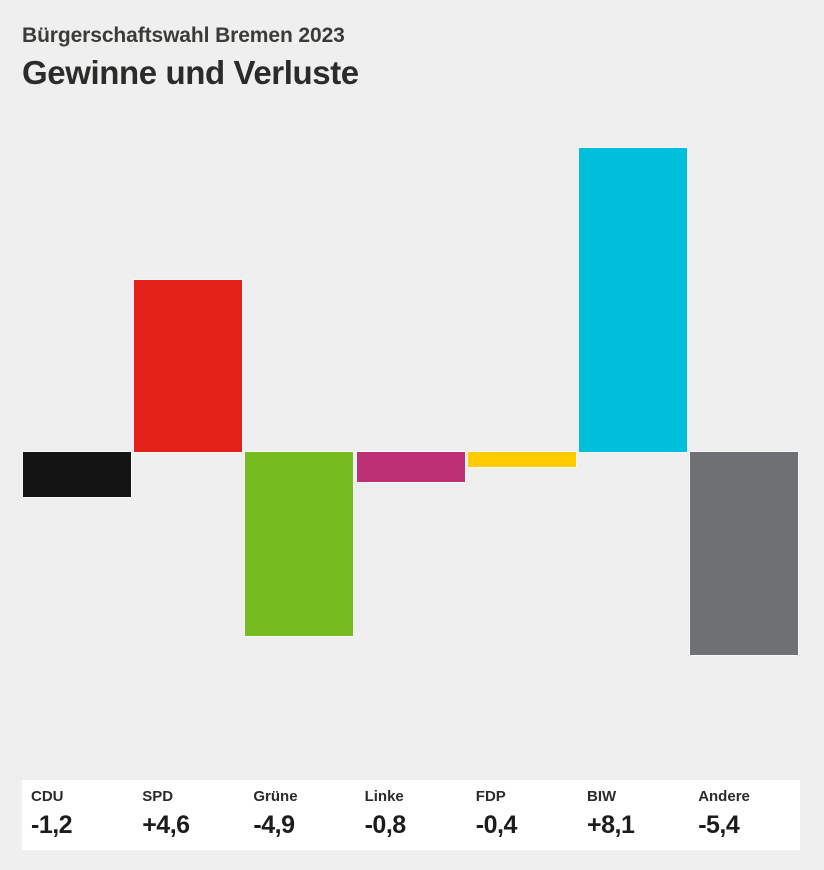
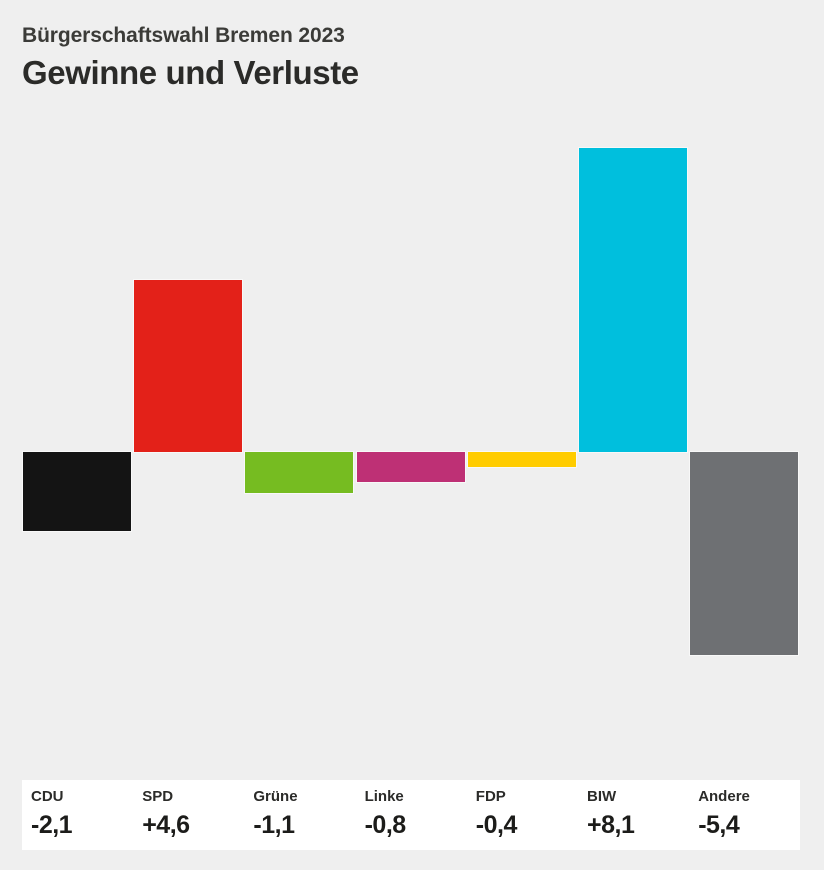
CDU: -1,2 -> -2,1
Grüne: -4,9 -> -1,1
